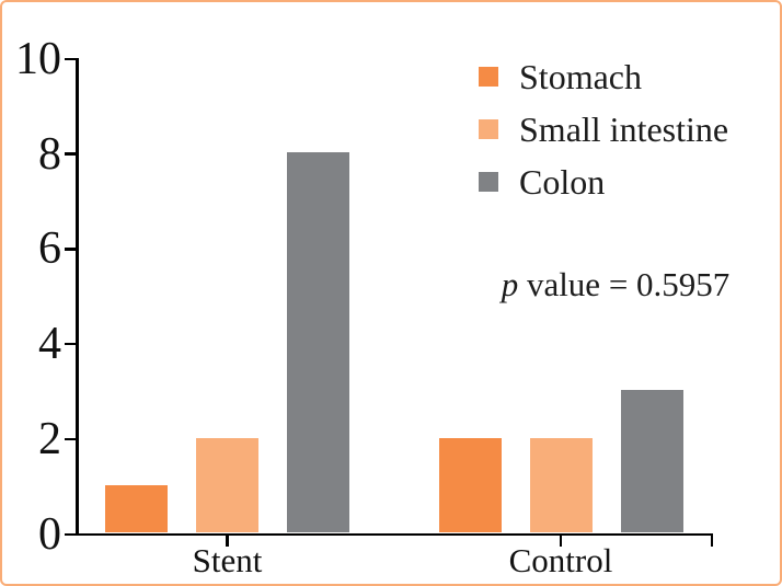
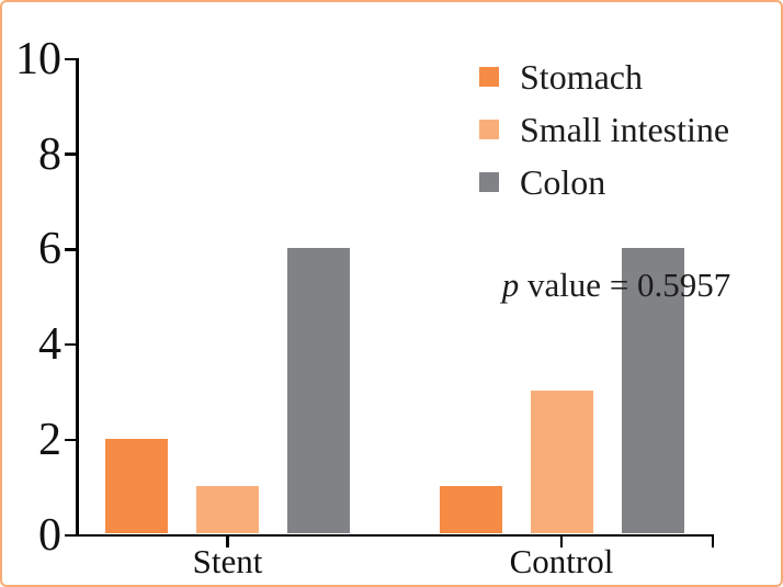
Stomach/Stent: 1 -> 2
Small intestine/Stent: 2 -> 1
Colon/Stent: 8 -> 6
Stomach/Control: 2 -> 1
Small intestine/Control: 2 -> 3
Colon/Control: 3 -> 6
